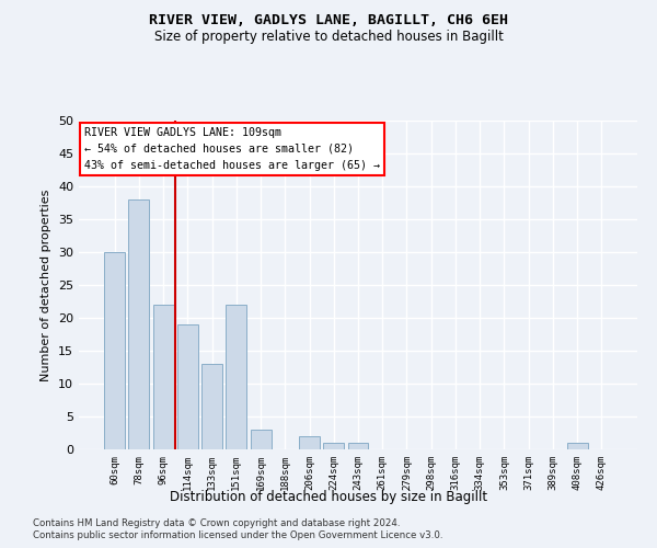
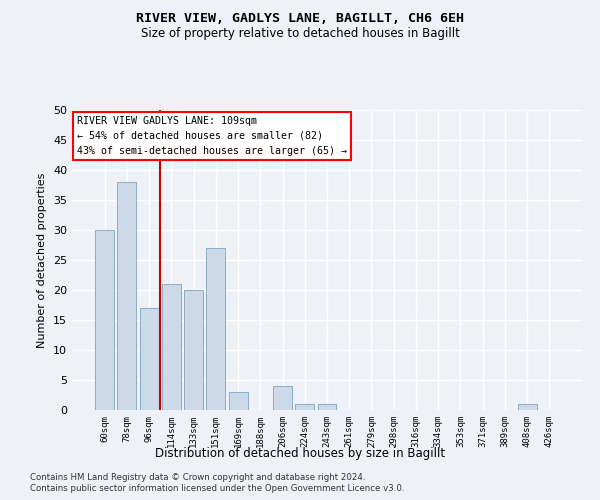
96sqm: 22 -> 17
114sqm: 19 -> 21
133sqm: 13 -> 20
151sqm: 22 -> 27
206sqm: 2 -> 4
